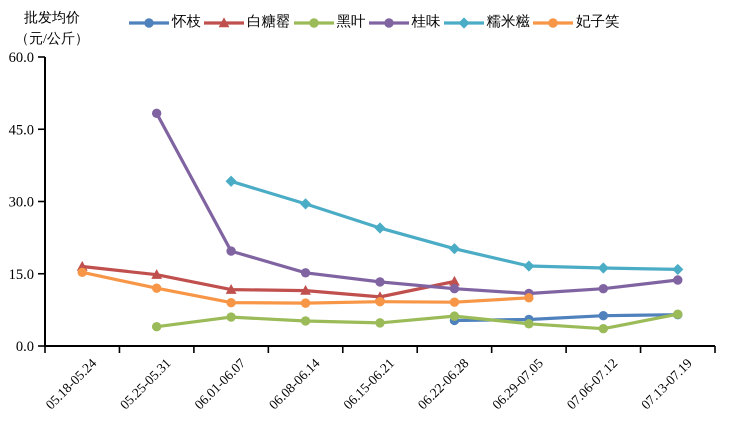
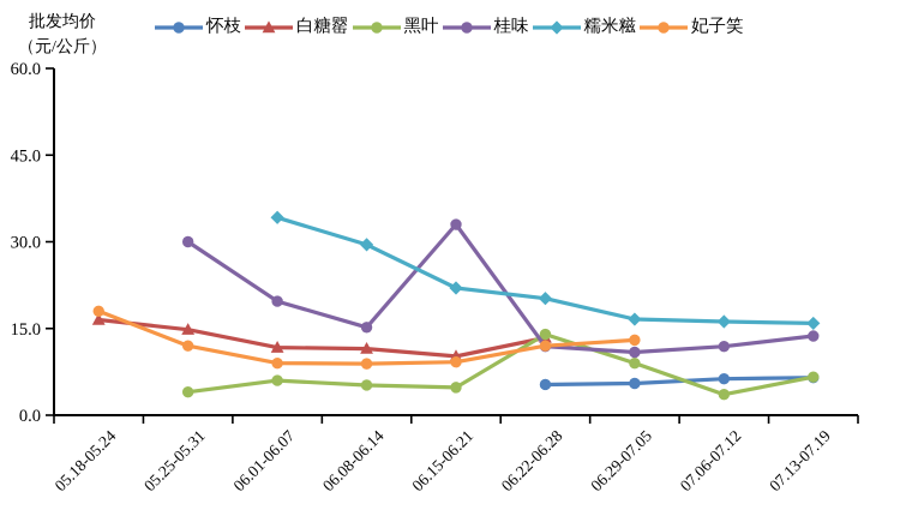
妃子笑/05.18-05.24: 15 -> 18
桂味/05.25-05.31: 48 -> 30
桂味/06.15-06.21: 13 -> 33
糯米糍/06.15-06.21: 24 -> 22
黑叶/06.22-06.28: 6 -> 14
妃子笑/06.22-06.28: 9 -> 12
黑叶/06.29-07.05: 5 -> 9
妃子笑/06.29-07.05: 10 -> 13
